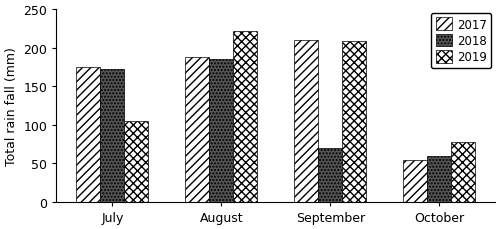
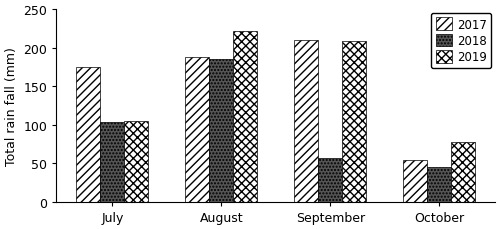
2018/July: 172 -> 103
2018/September: 70 -> 57
2018/October: 60 -> 45
